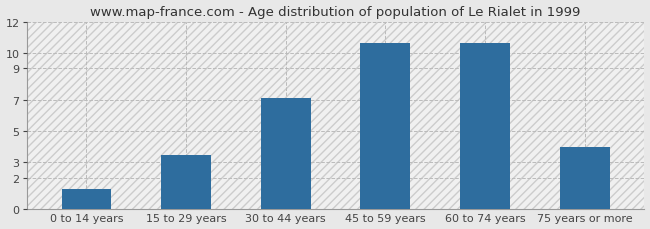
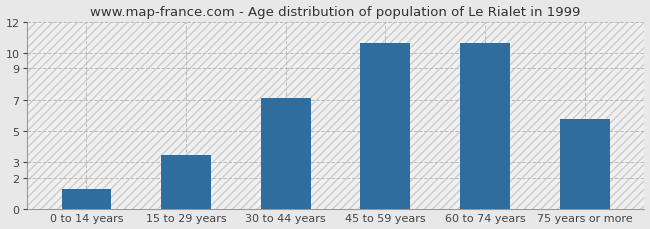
75 years or more: 4.0 -> 5.8
